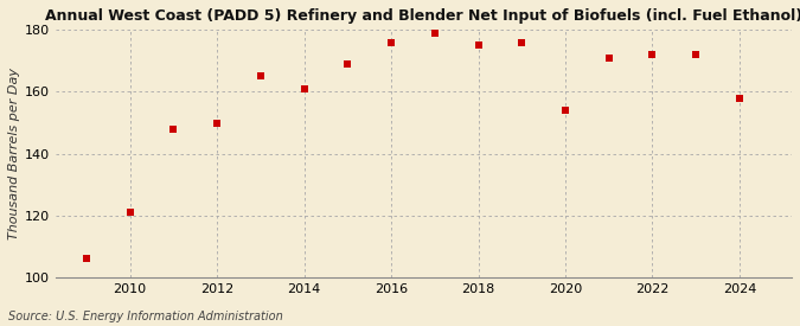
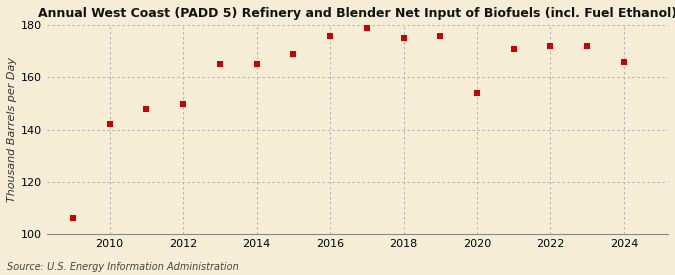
2010: 121 -> 142
2014: 161 -> 165
2024: 158 -> 166
